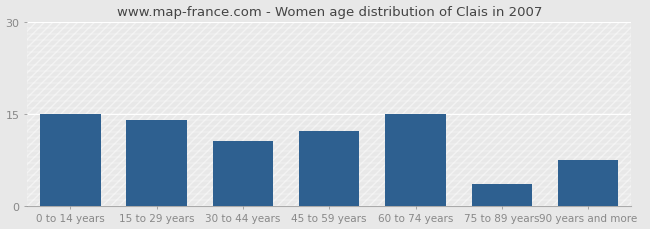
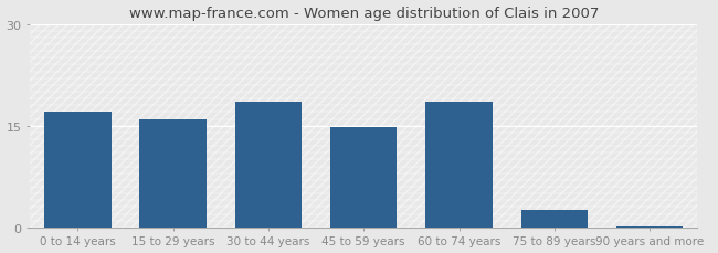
0 to 14 years: 15.0 -> 17.0
15 to 29 years: 14.0 -> 16.0
30 to 44 years: 10.6 -> 18.5
45 to 59 years: 12.2 -> 14.7
60 to 74 years: 15.0 -> 18.5
75 to 89 years: 3.6 -> 2.5
90 years and more: 7.4 -> 0.1
